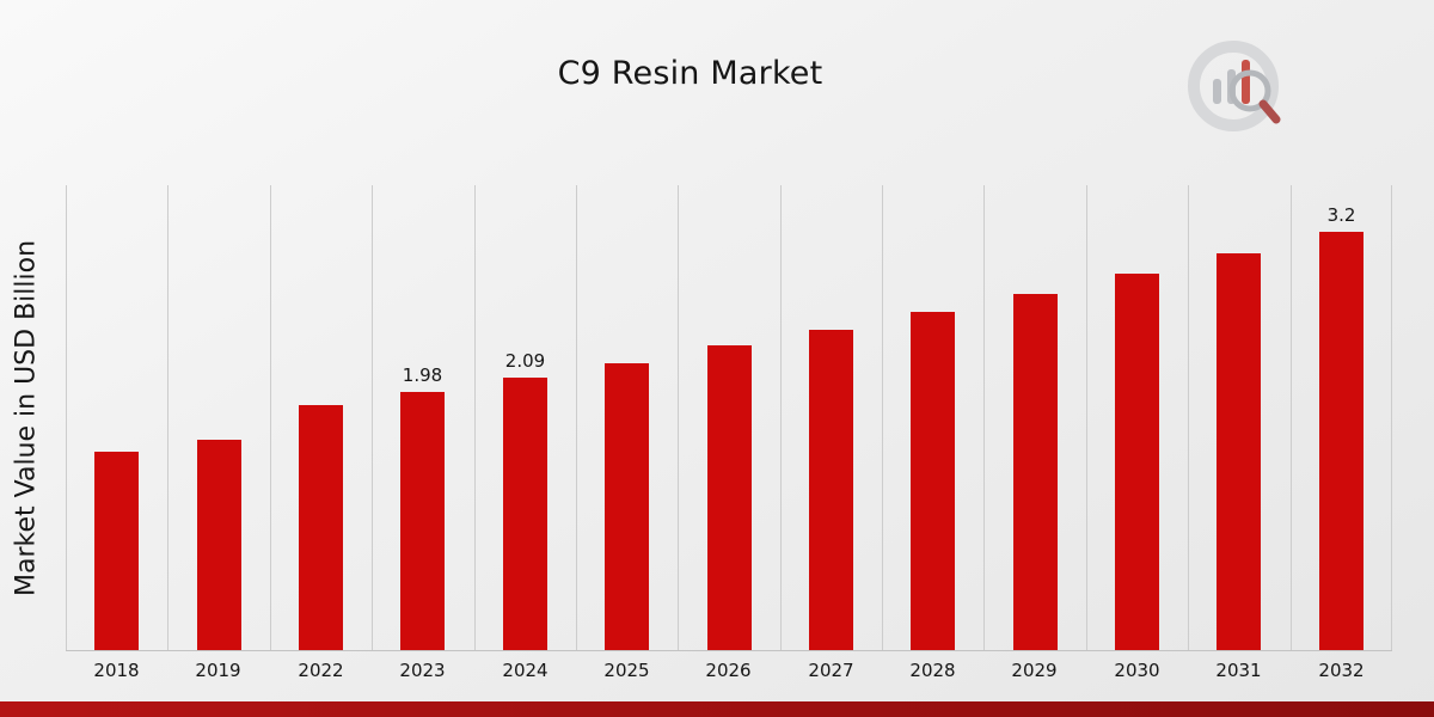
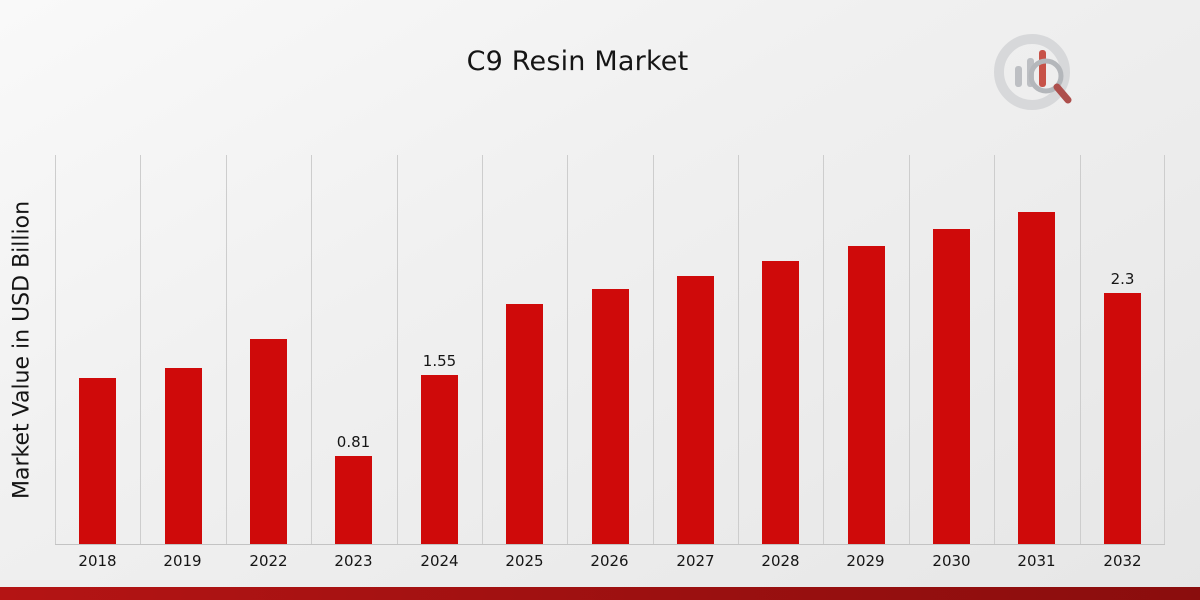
2023: 1.98 -> 0.81
2024: 2.09 -> 1.55
2032: 3.2 -> 2.3
